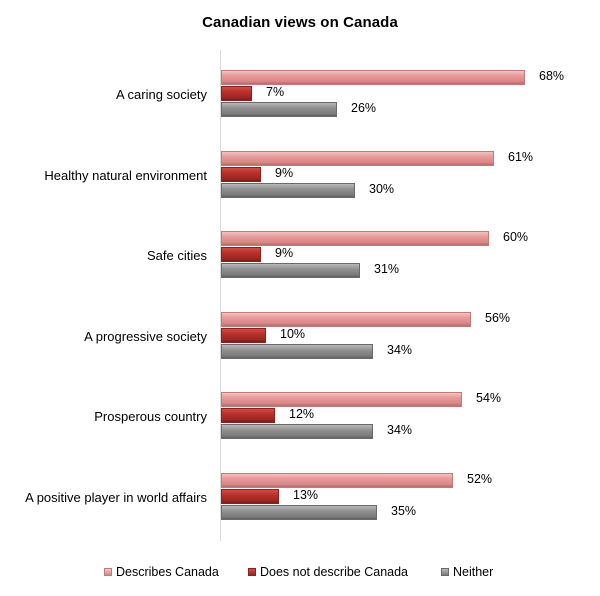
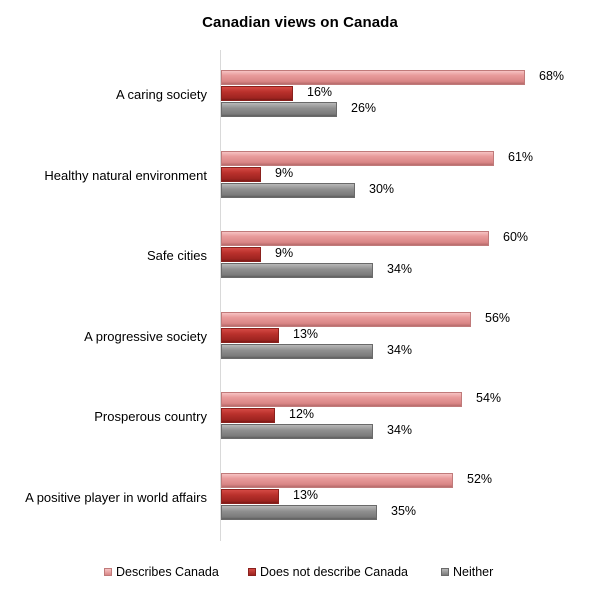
Does not describe Canada/A caring society: 7% -> 16%
Neither/Safe cities: 31% -> 34%
Does not describe Canada/A progressive society: 10% -> 13%
